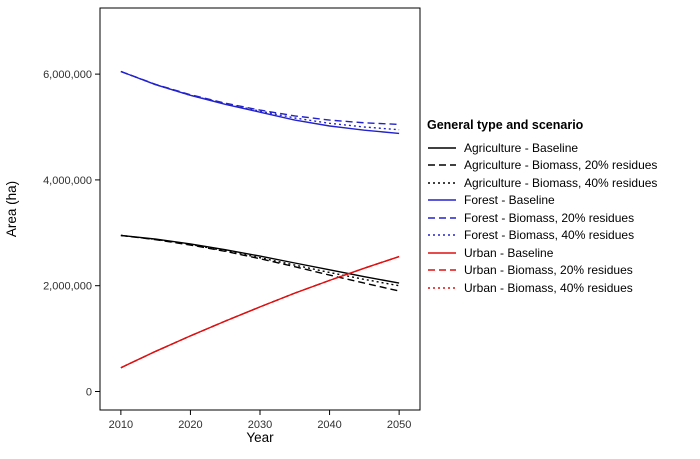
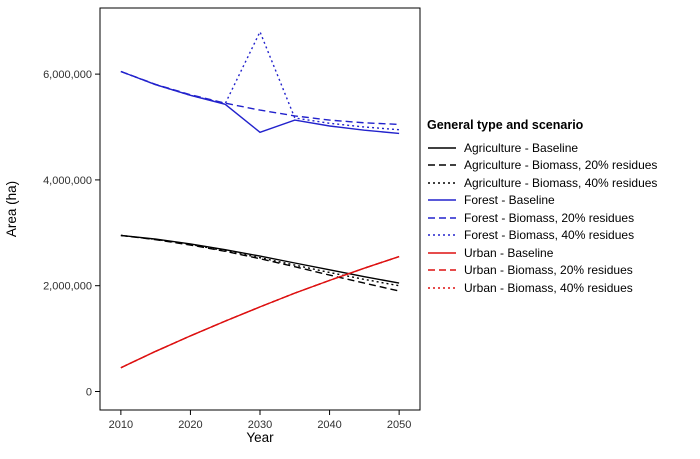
Forest - Baseline/2030: 5300000 -> 4900000
Forest - Biomass, 40% residues/2030: 5300000 -> 6800000
